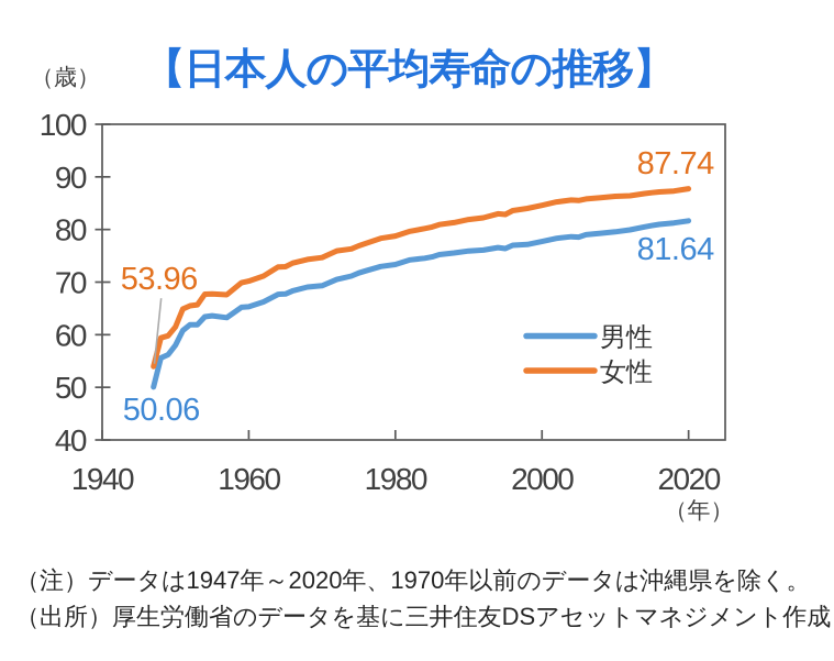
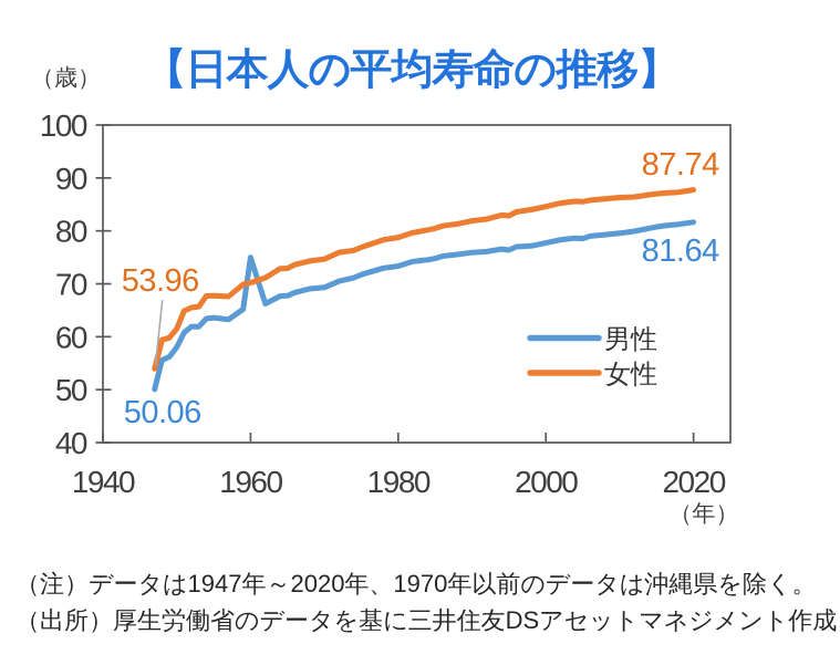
男性/1960: 65 -> 75
